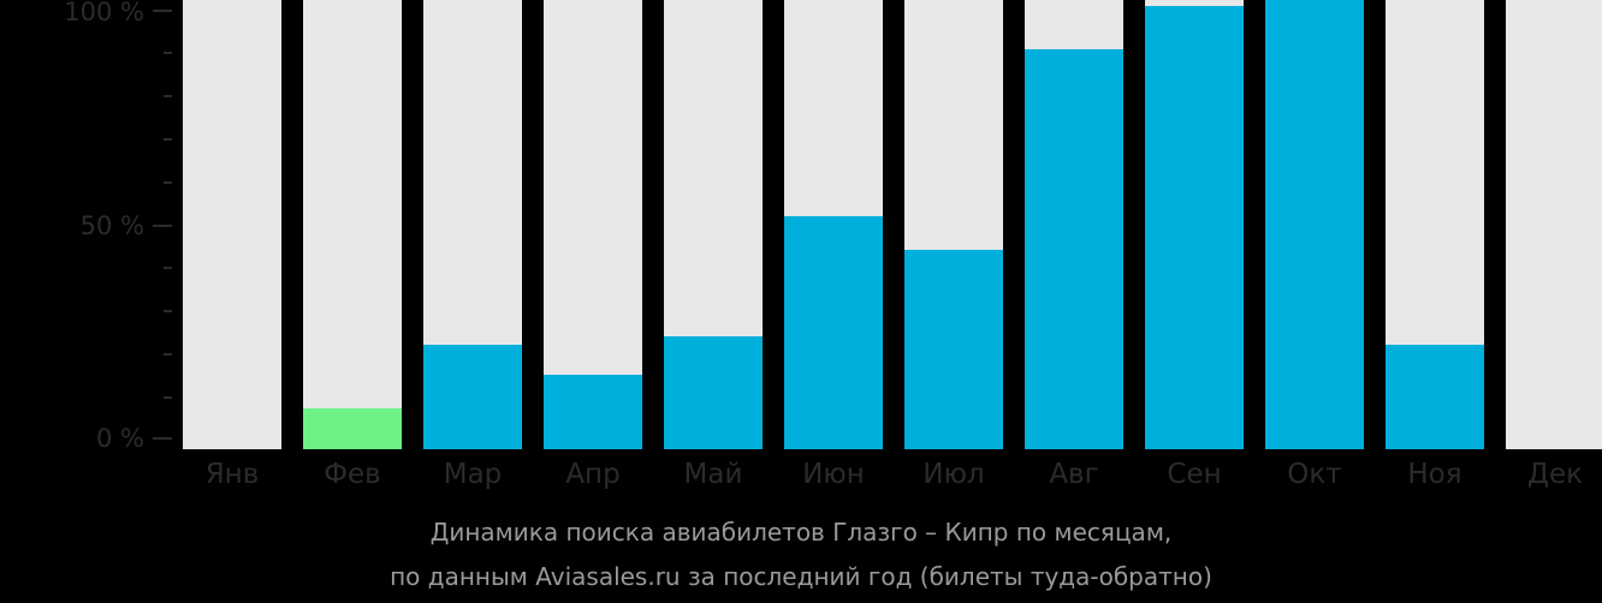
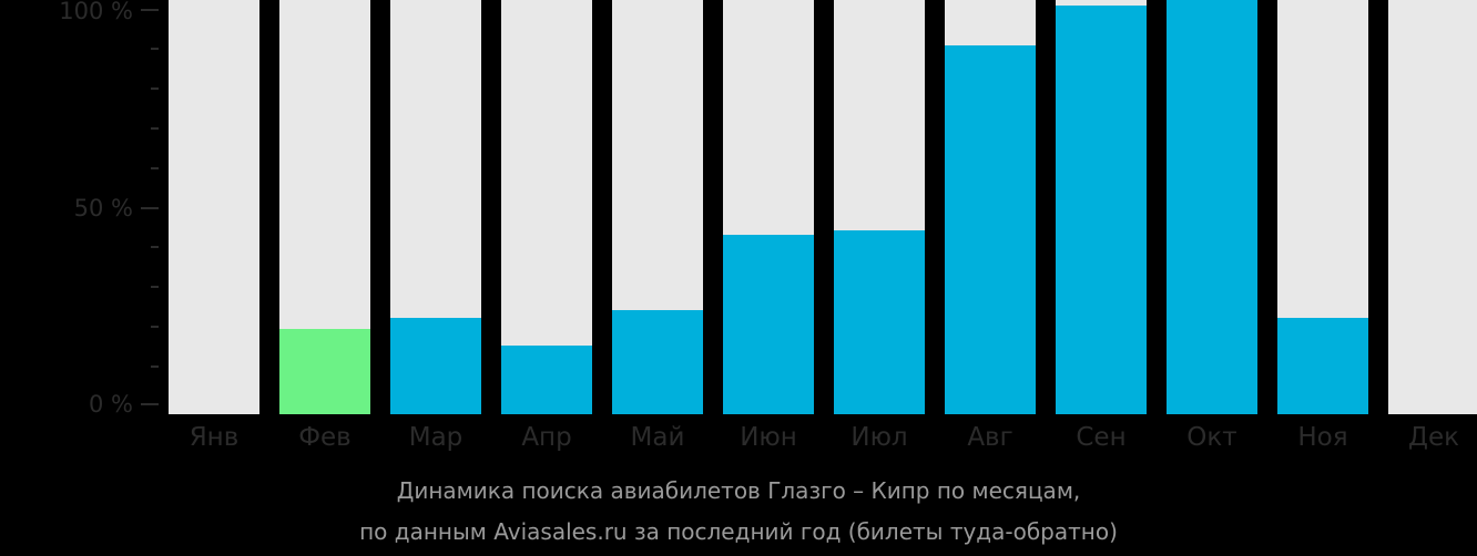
Фев: 7% -> 19%
Июн: 52% -> 43%
